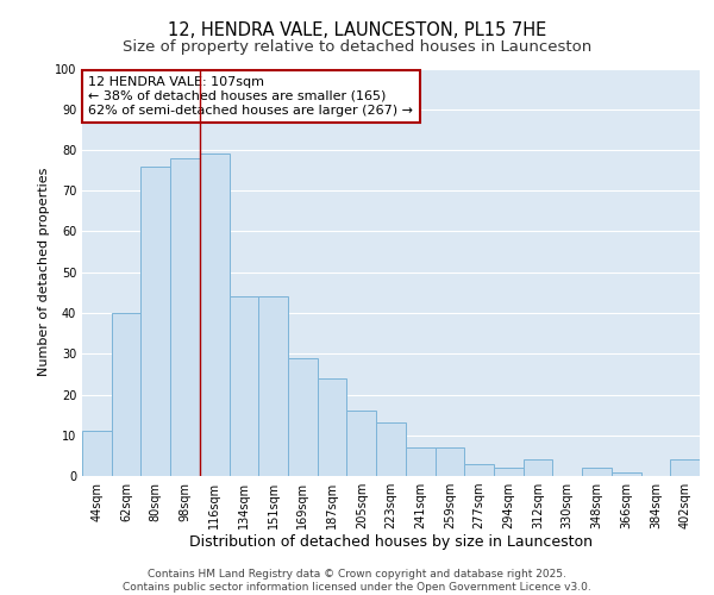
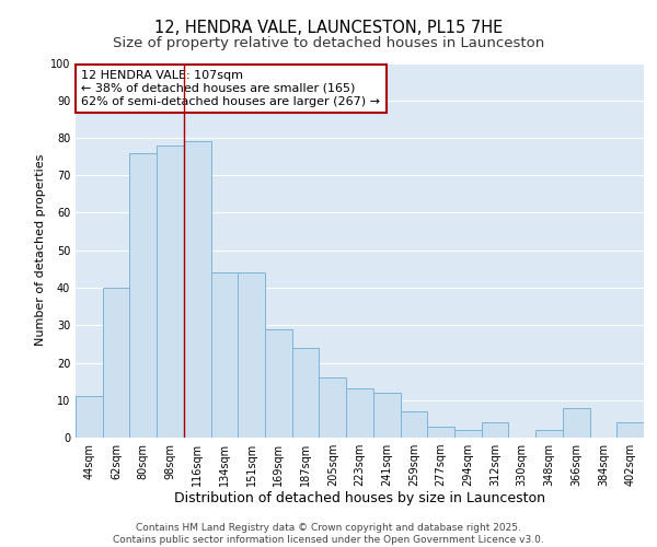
241sqm: 7 -> 12
366sqm: 1 -> 8
